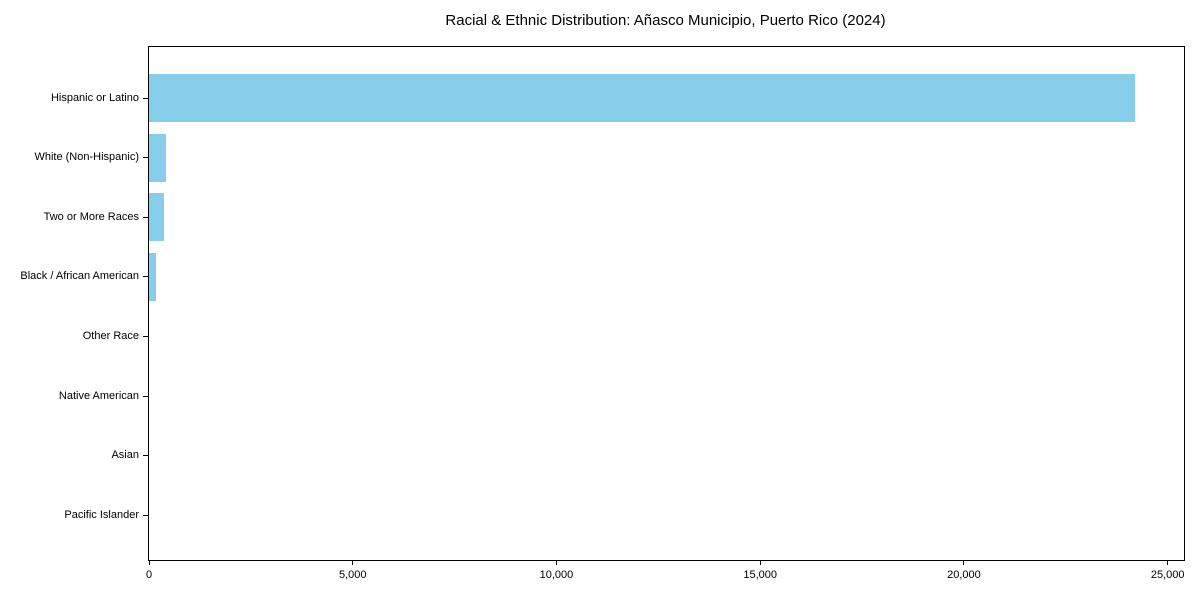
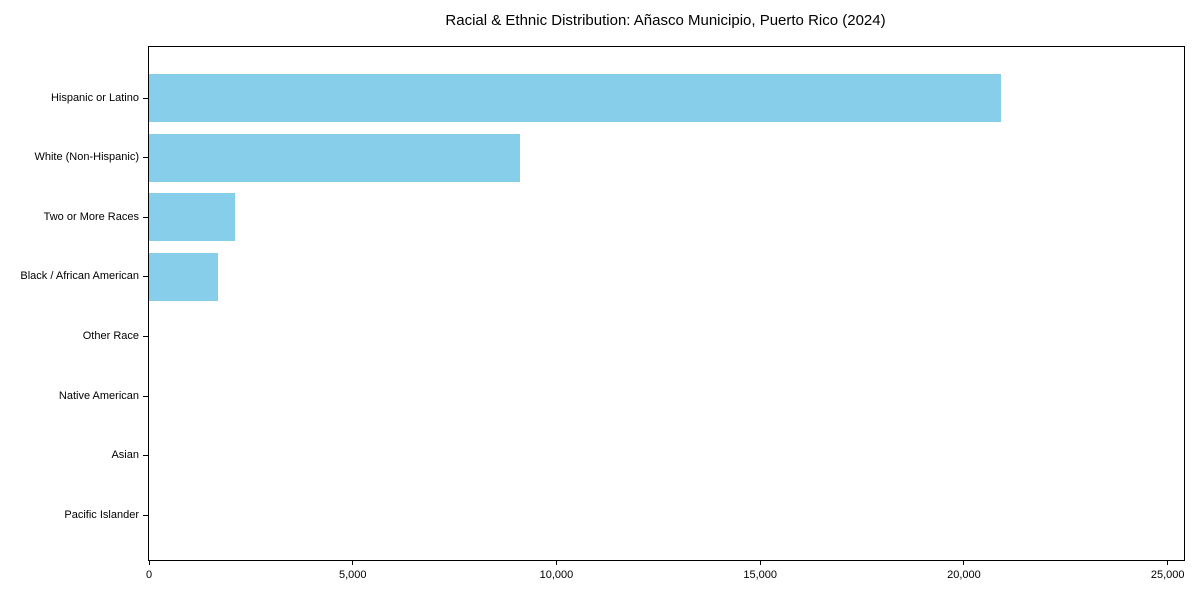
Hispanic or Latino: 24200 -> 20900
White (Non-Hispanic): 400 -> 9100
Two or More Races: 400 -> 2100
Black / African American: 200 -> 1700
